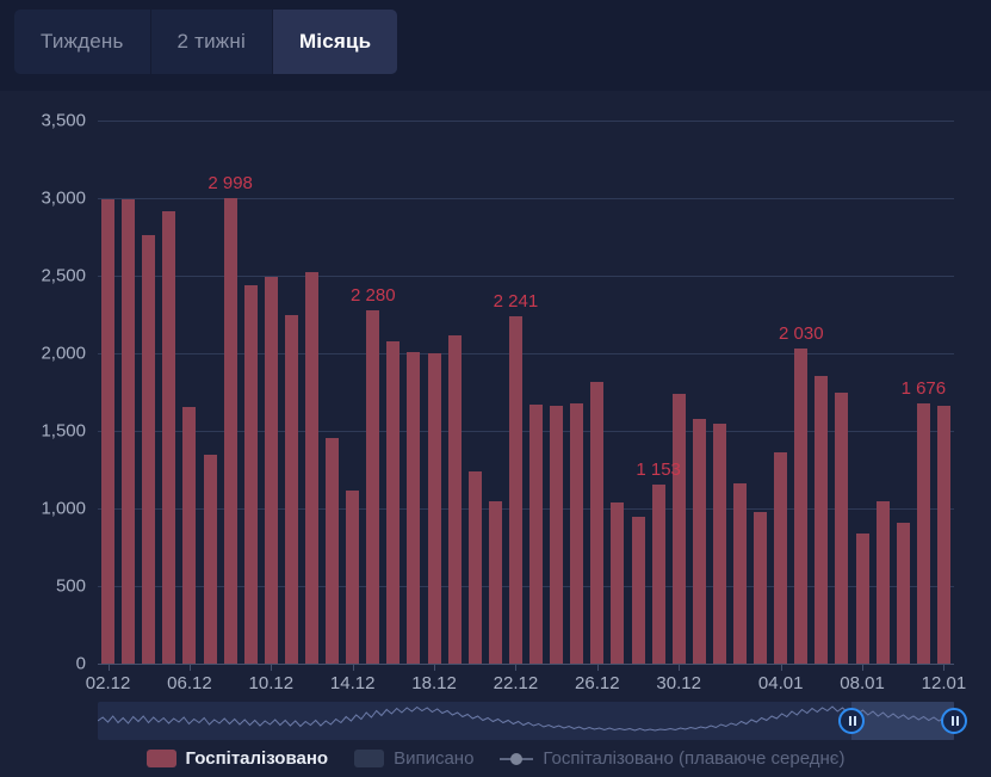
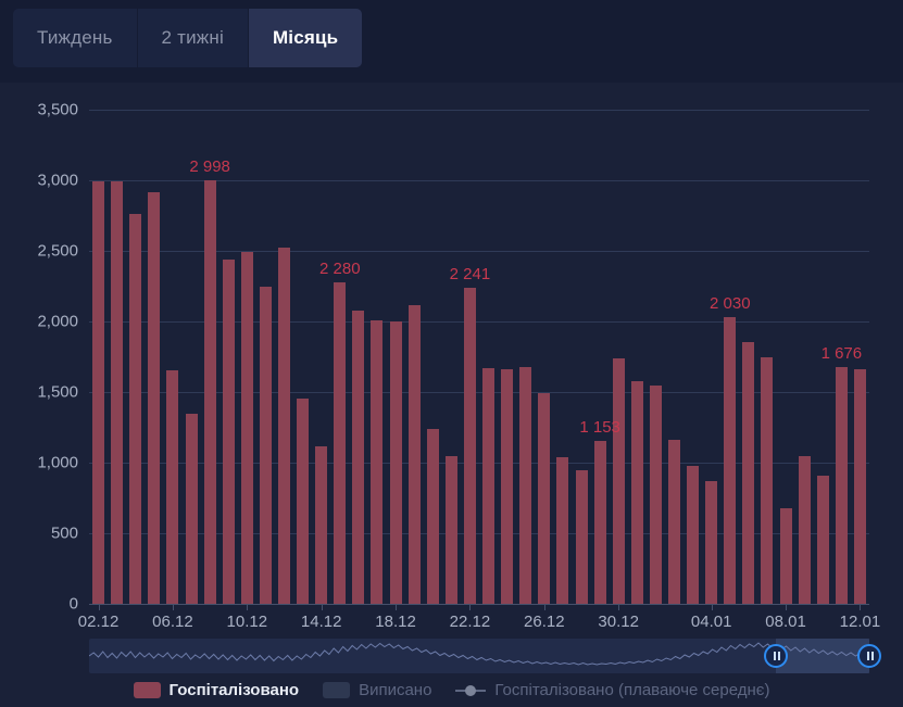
26.12: 1820 -> 1490
04.01: 1360 -> 870
08.01: 840 -> 680
